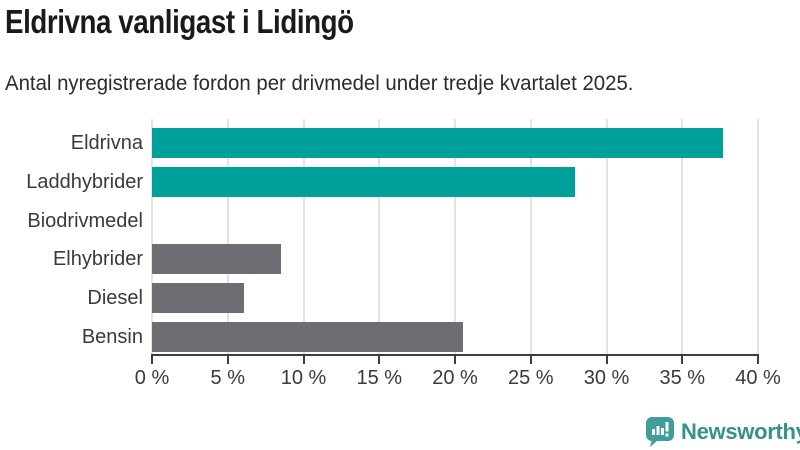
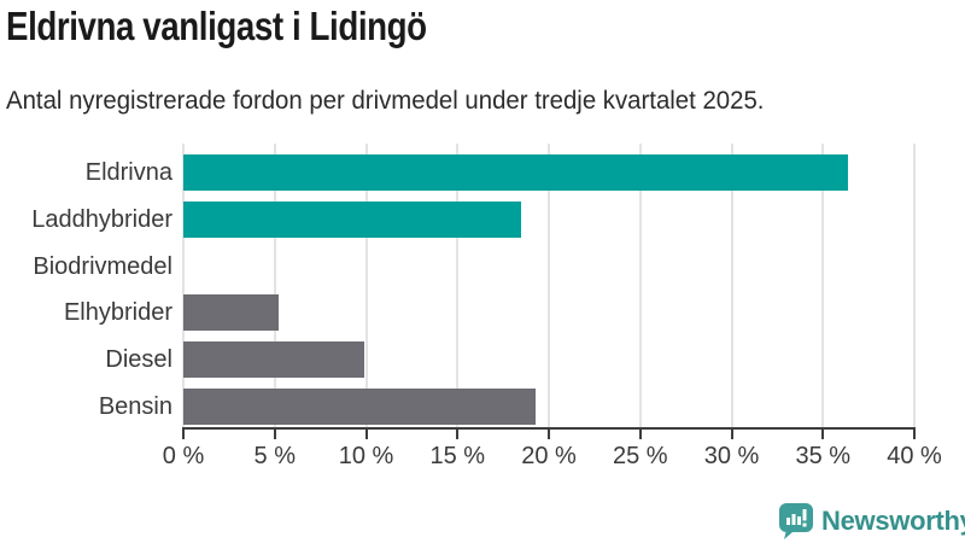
Eldrivna: 37.7% -> 36.4%
Laddhybrider: 27.9% -> 18.5%
Elhybrider: 8.5% -> 5.2%
Diesel: 6.1% -> 9.9%
Bensin: 20.5% -> 19.3%
